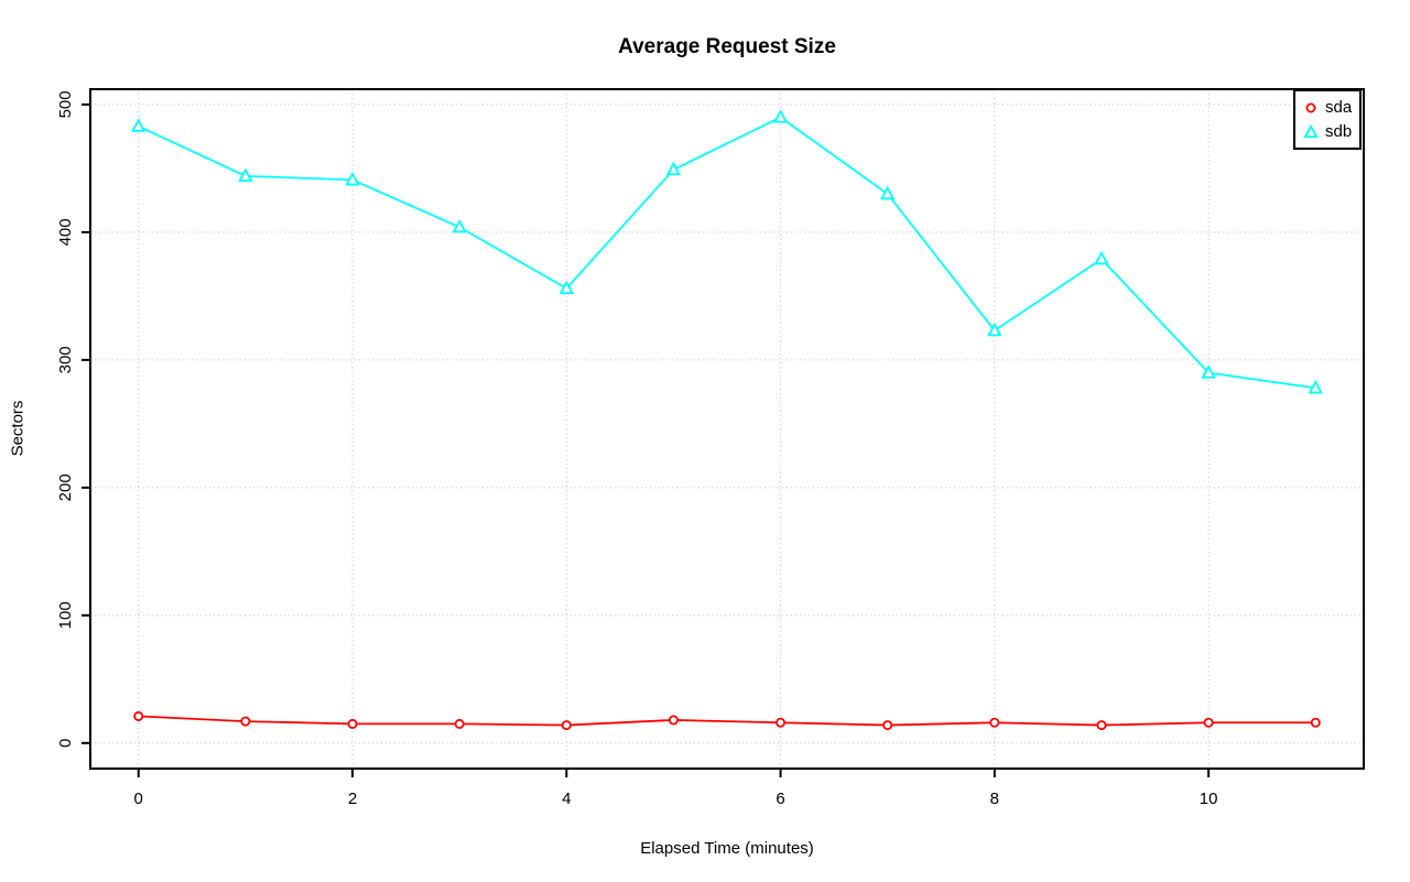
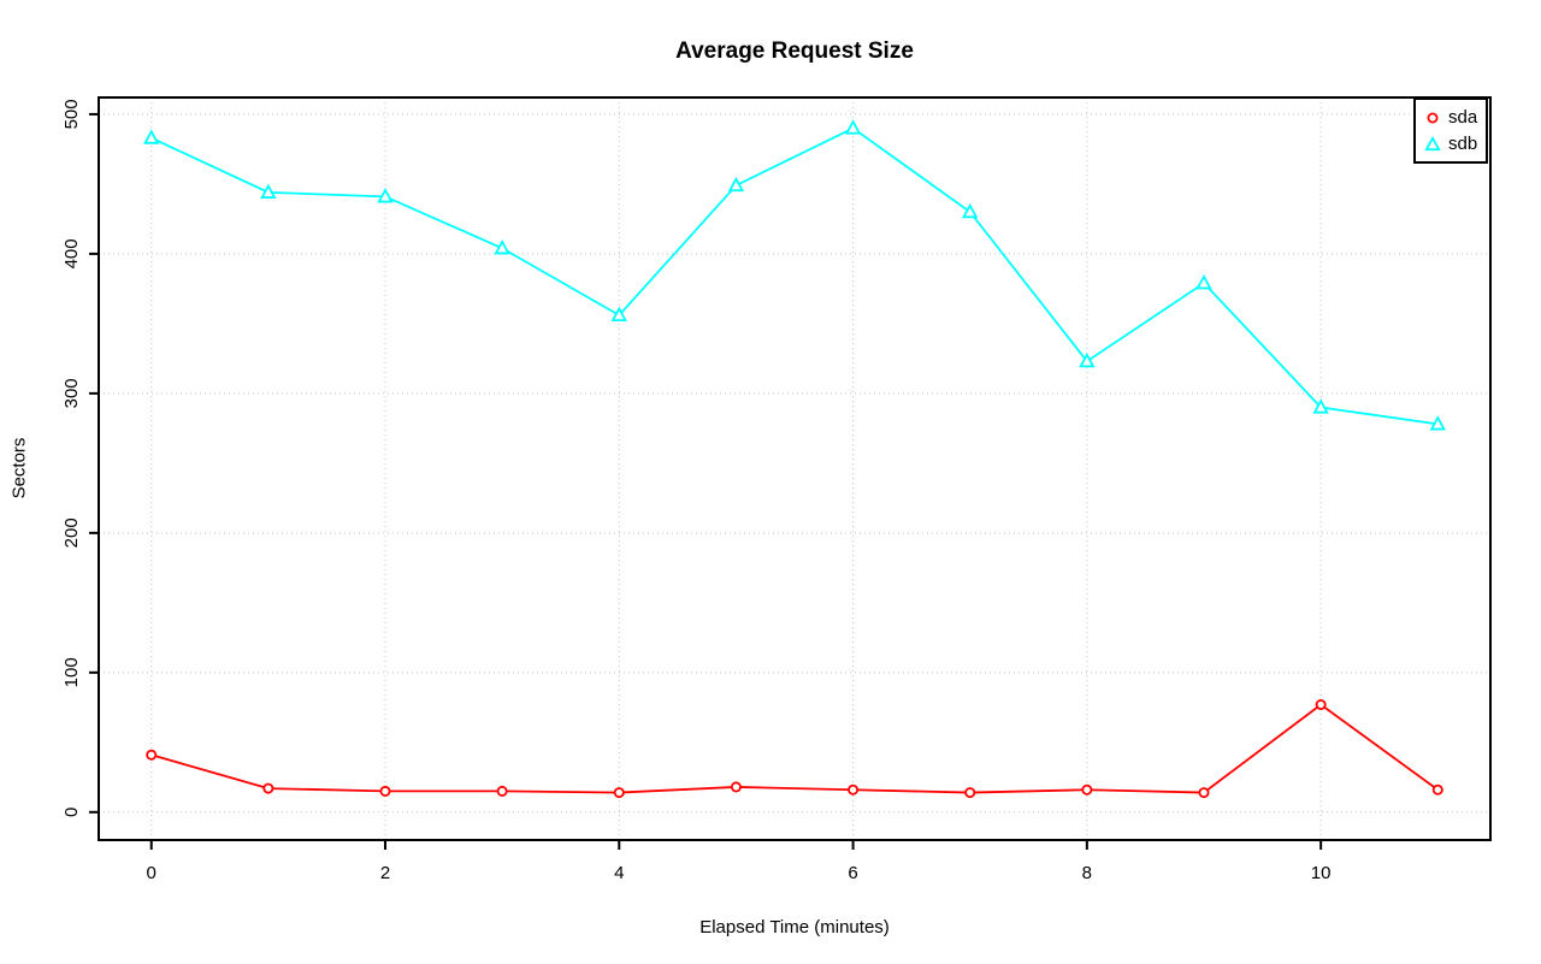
sda/0: 21 -> 41
sda/10: 16 -> 77
